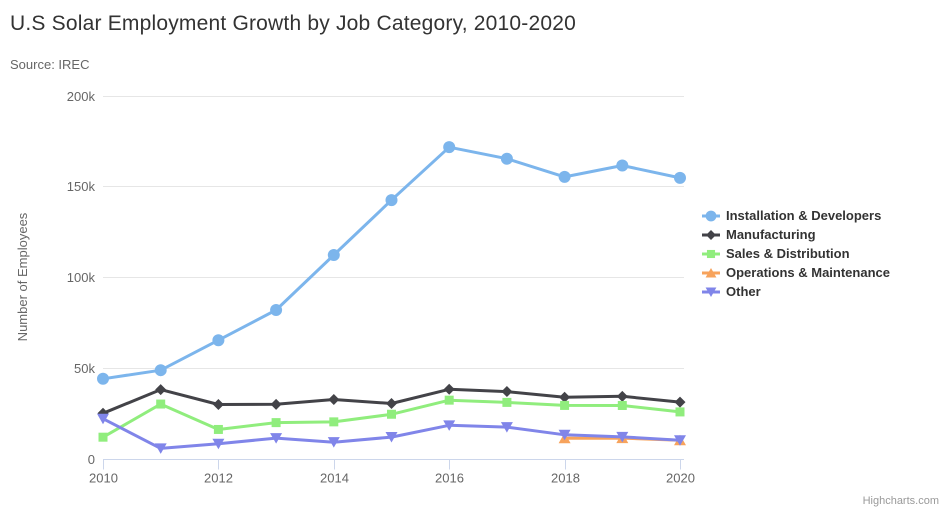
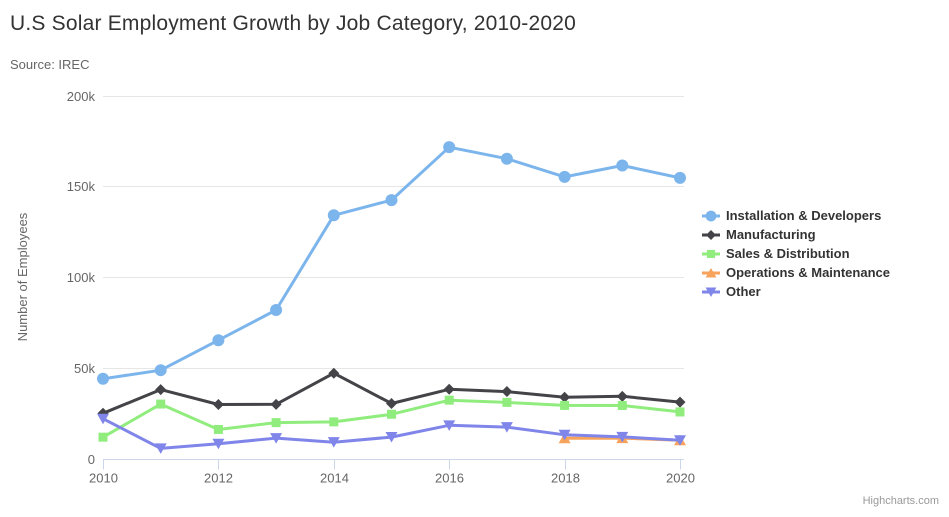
Installation & Developers/2014: 112k -> 134k
Manufacturing/2014: 32k -> 47k
